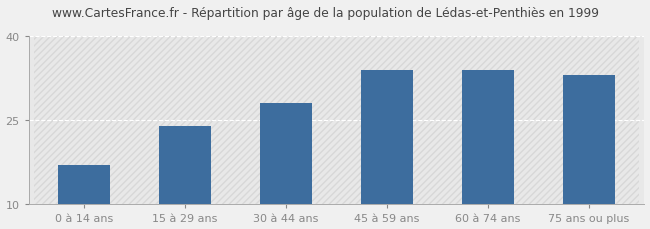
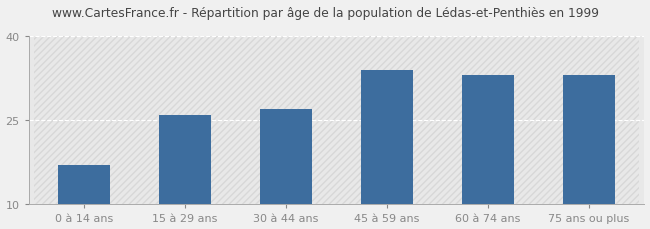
15 à 29 ans: 24 -> 26
30 à 44 ans: 28 -> 27
60 à 74 ans: 34 -> 33
